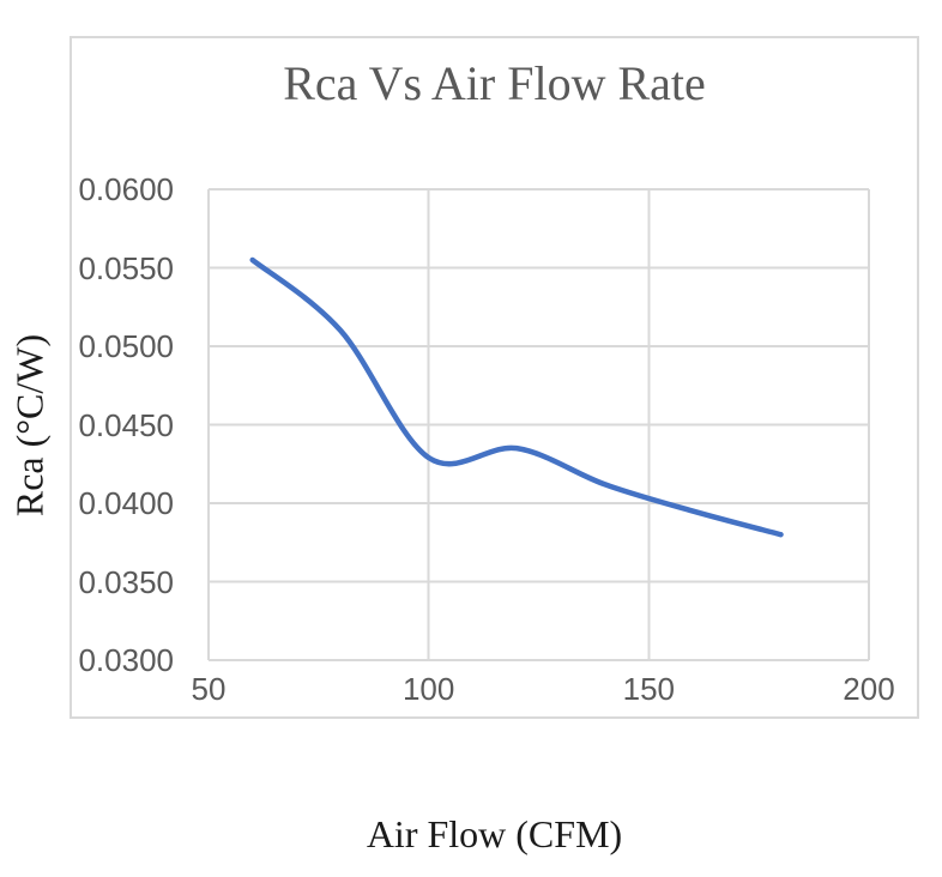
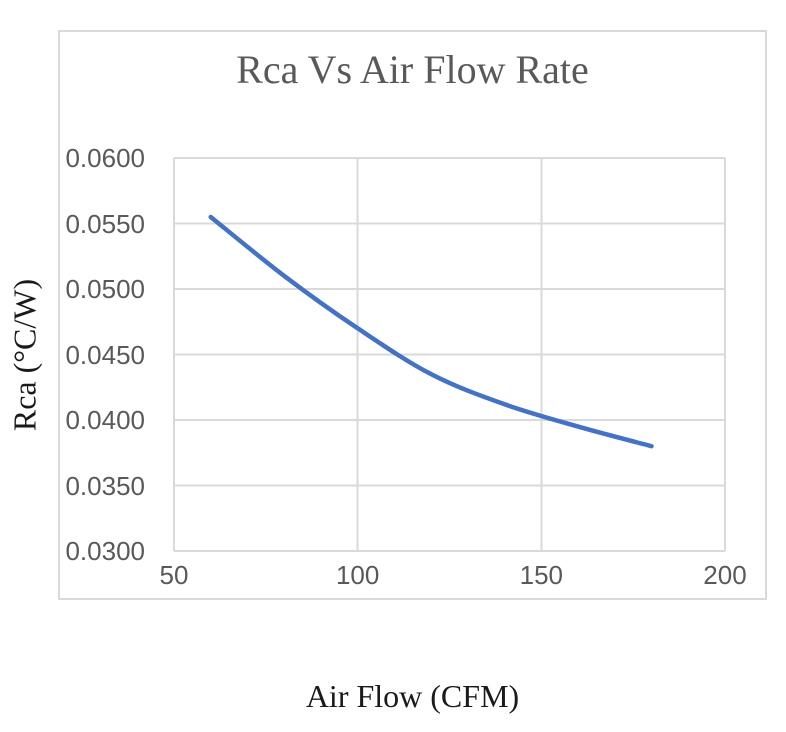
100: 0.0429 -> 0.0470
